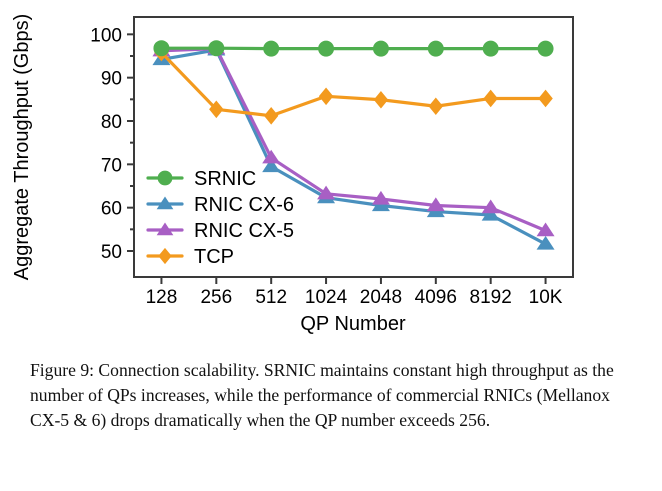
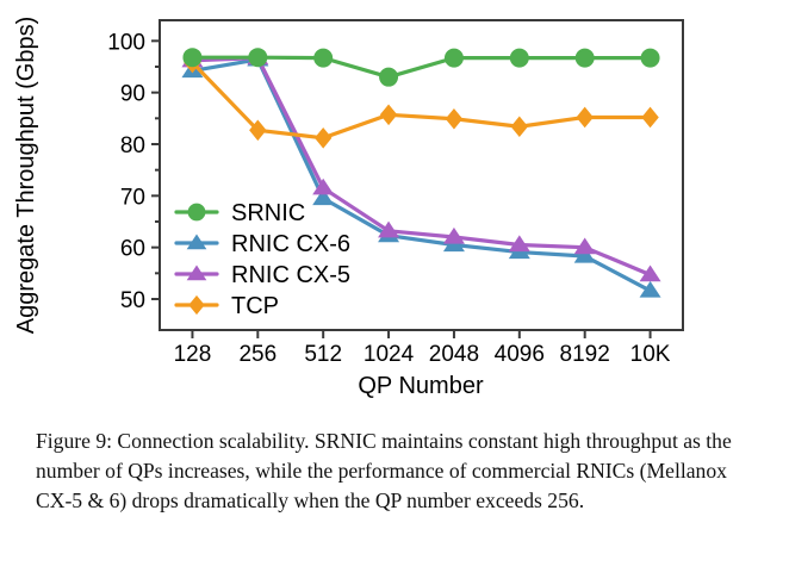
SRNIC/1024: 97 -> 93
